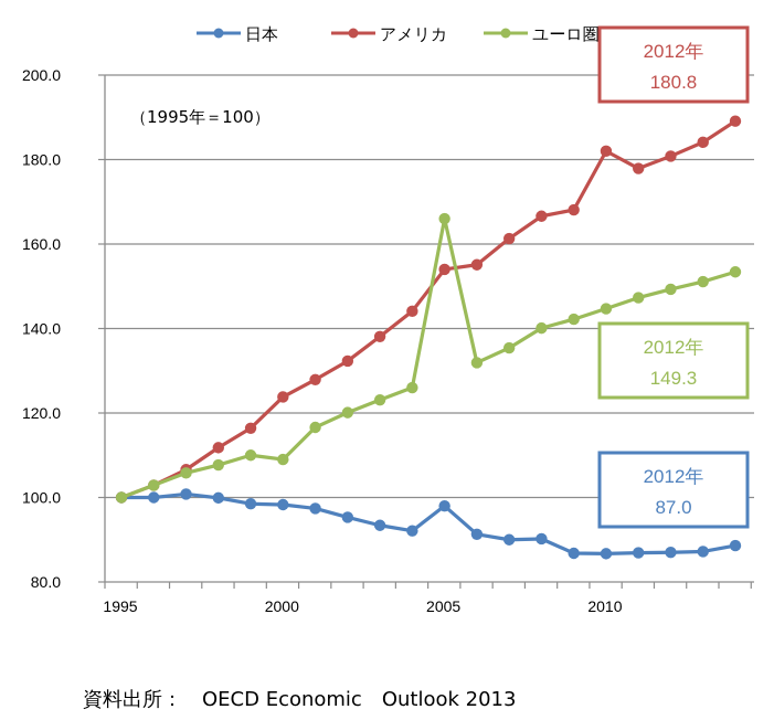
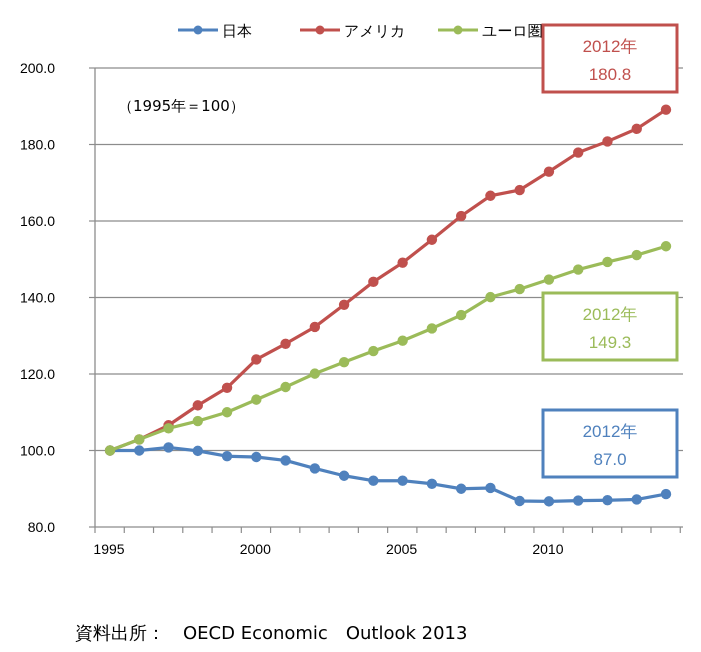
ユーロ圏/2000: 109 -> 113
日本/2005: 98 -> 92
アメリカ/2005: 154 -> 149
ユーロ圏/2005: 166 -> 129
アメリカ/2010: 182 -> 173
